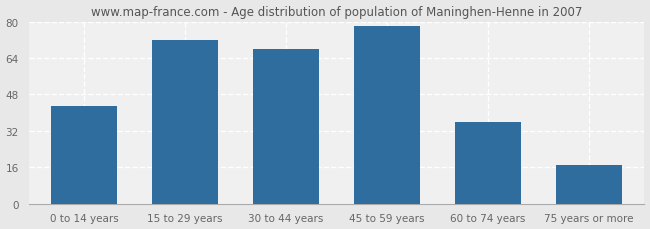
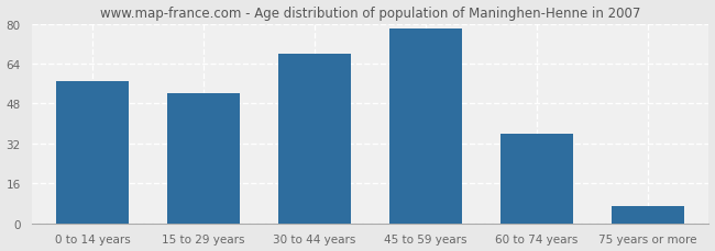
0 to 14 years: 43 -> 57
15 to 29 years: 72 -> 52
75 years or more: 17 -> 7
